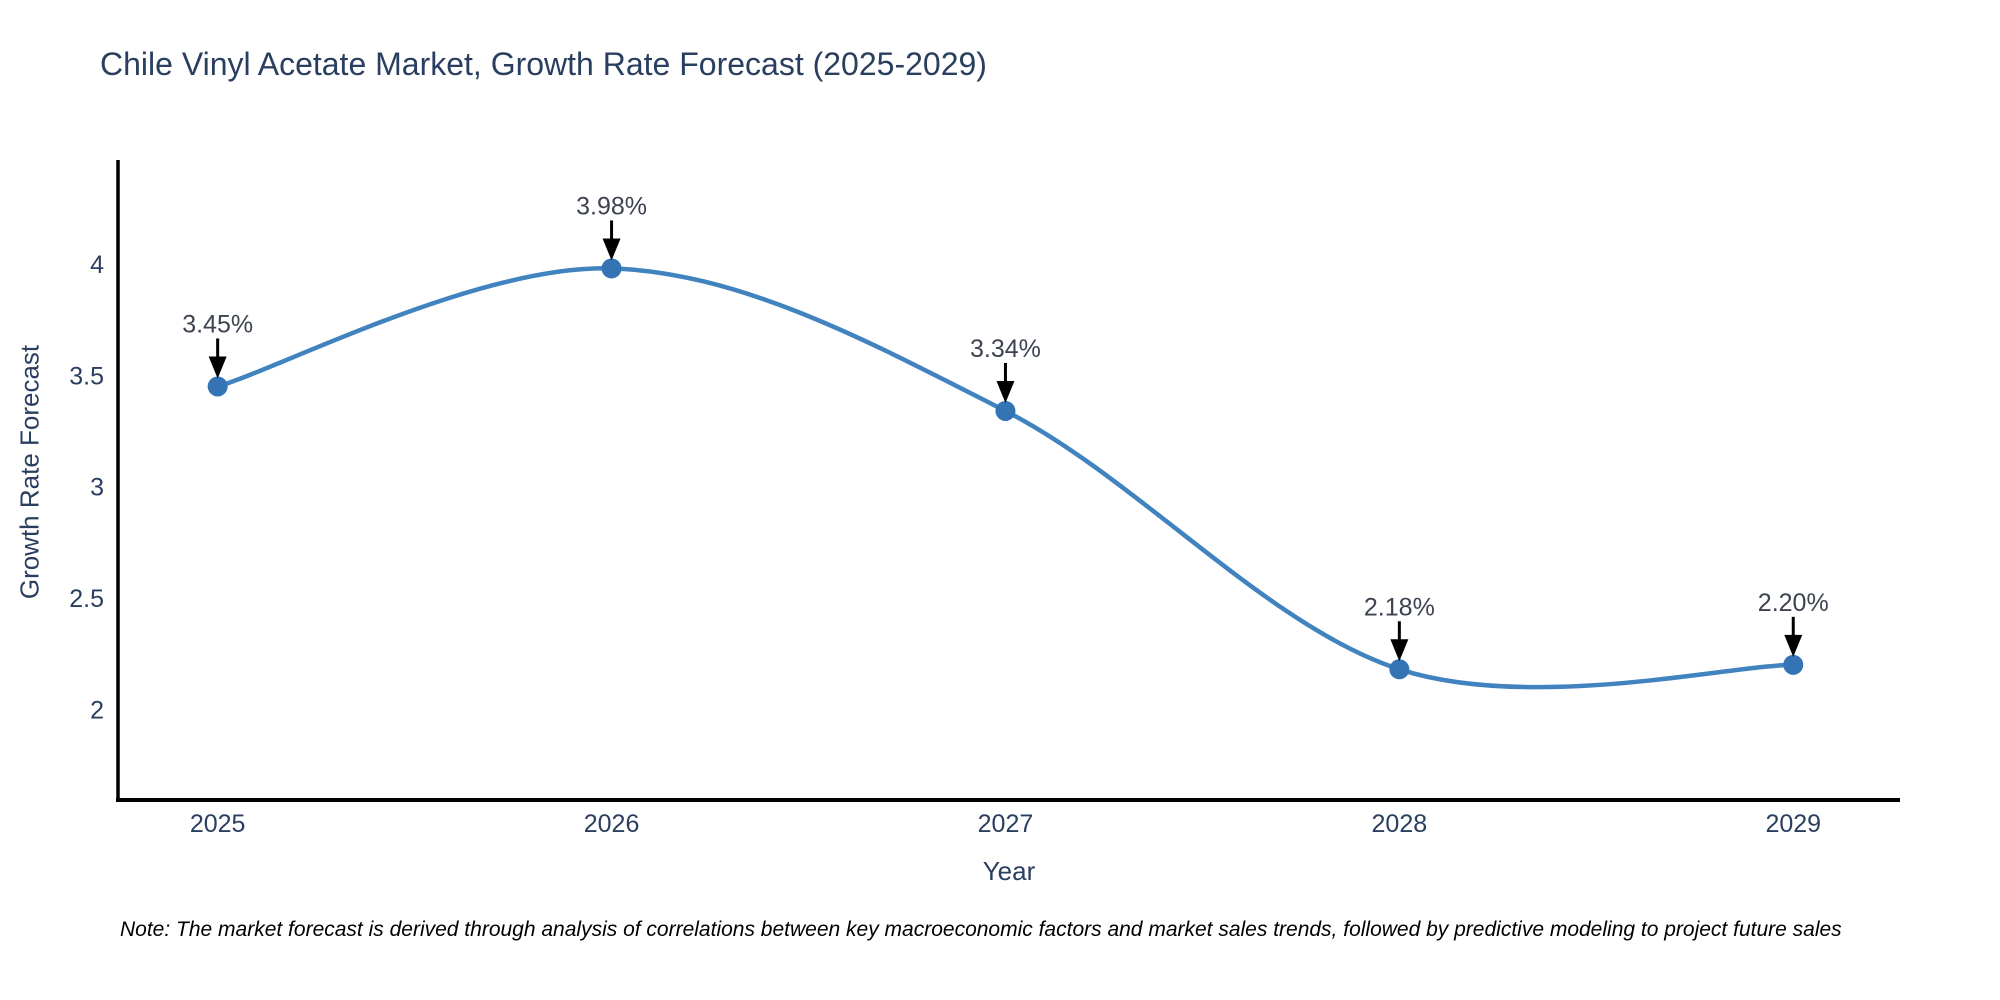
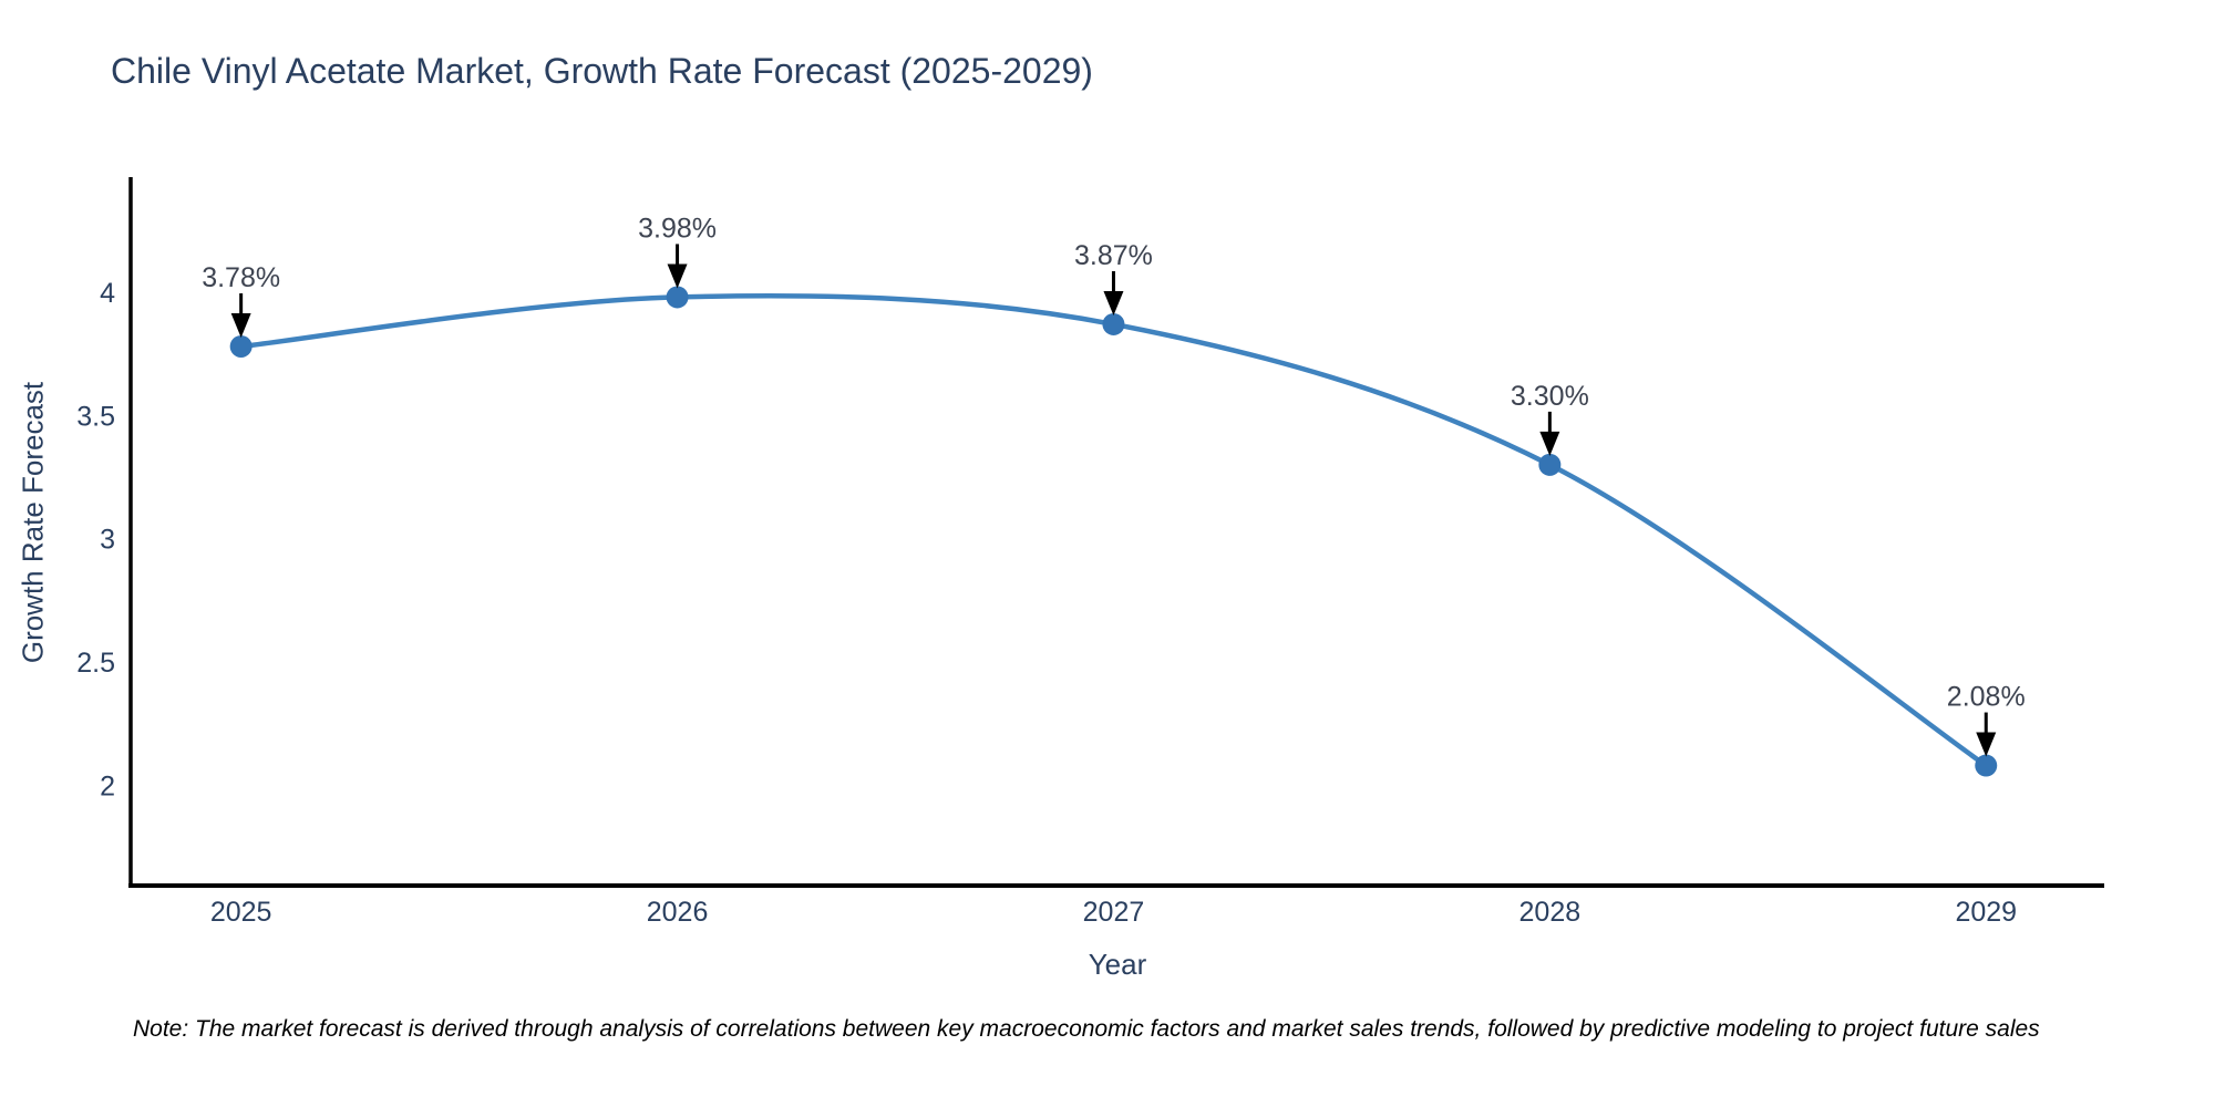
2025: 3.45% -> 3.78%
2027: 3.34% -> 3.87%
2028: 2.18% -> 3.30%
2029: 2.20% -> 2.08%
